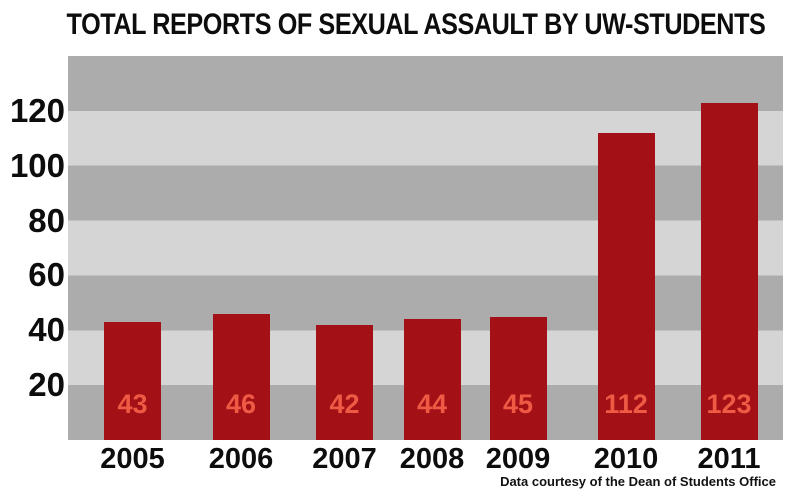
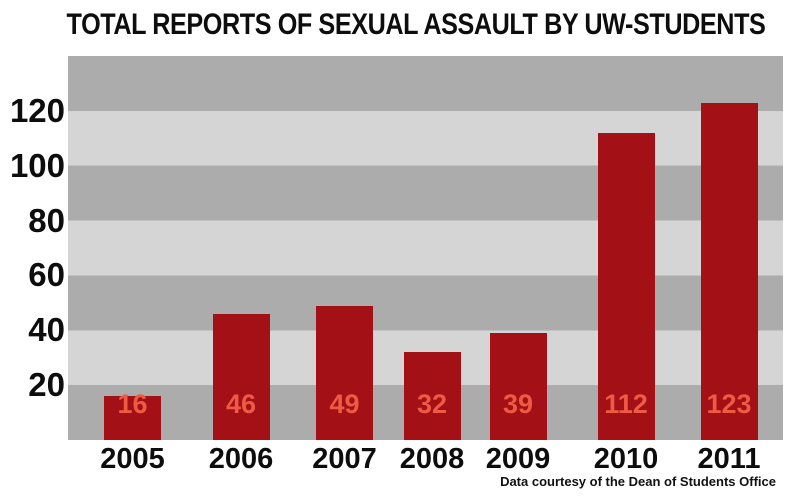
2005: 43 -> 16
2007: 42 -> 49
2008: 44 -> 32
2009: 45 -> 39
